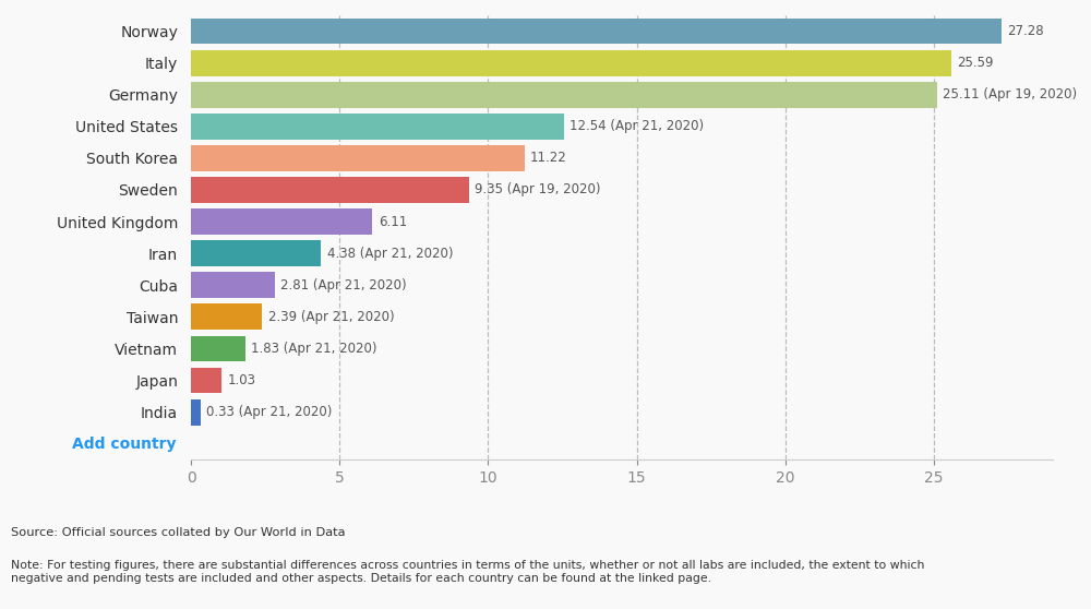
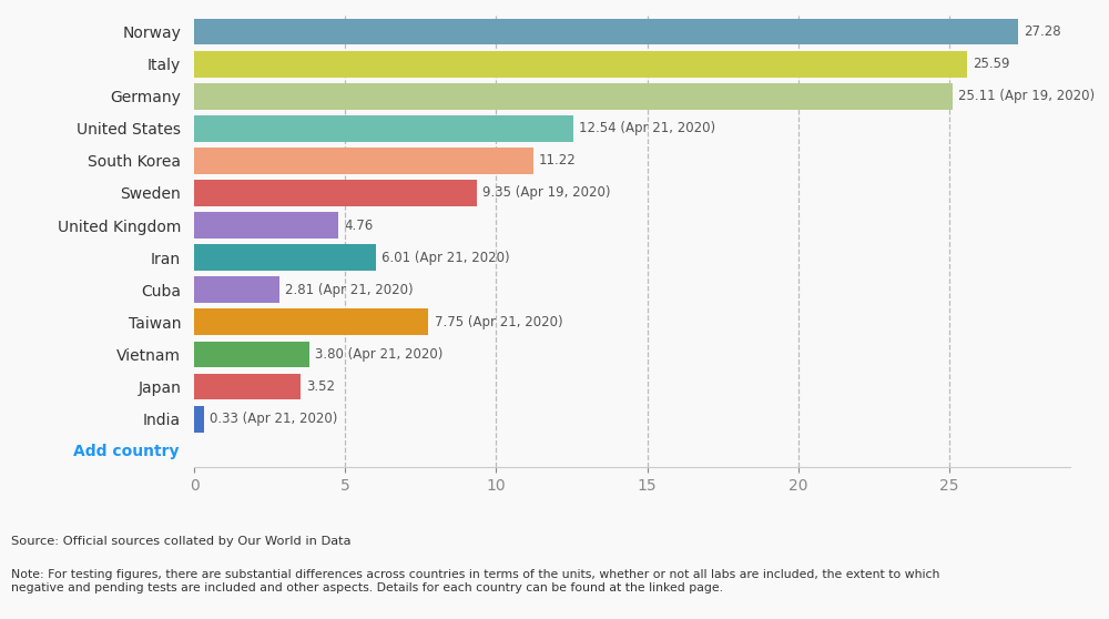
United Kingdom: 6.11 -> 4.76
Iran: 4.38 -> 6.01
Taiwan: 2.39 -> 7.75
Vietnam: 1.83 -> 3.80
Japan: 1.03 -> 3.52
